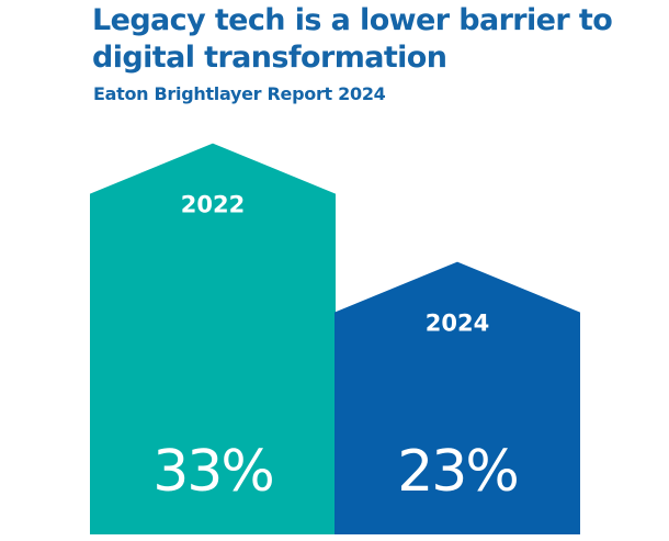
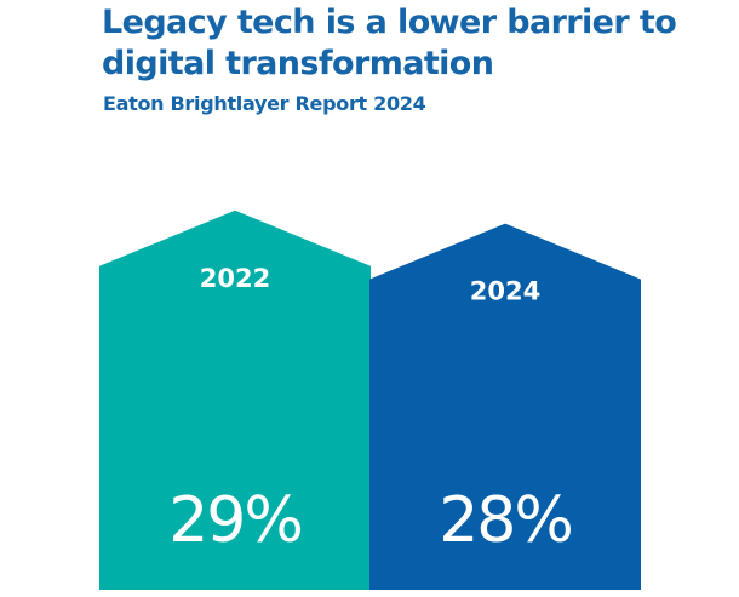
2022: 33% -> 29%
2024: 23% -> 28%
